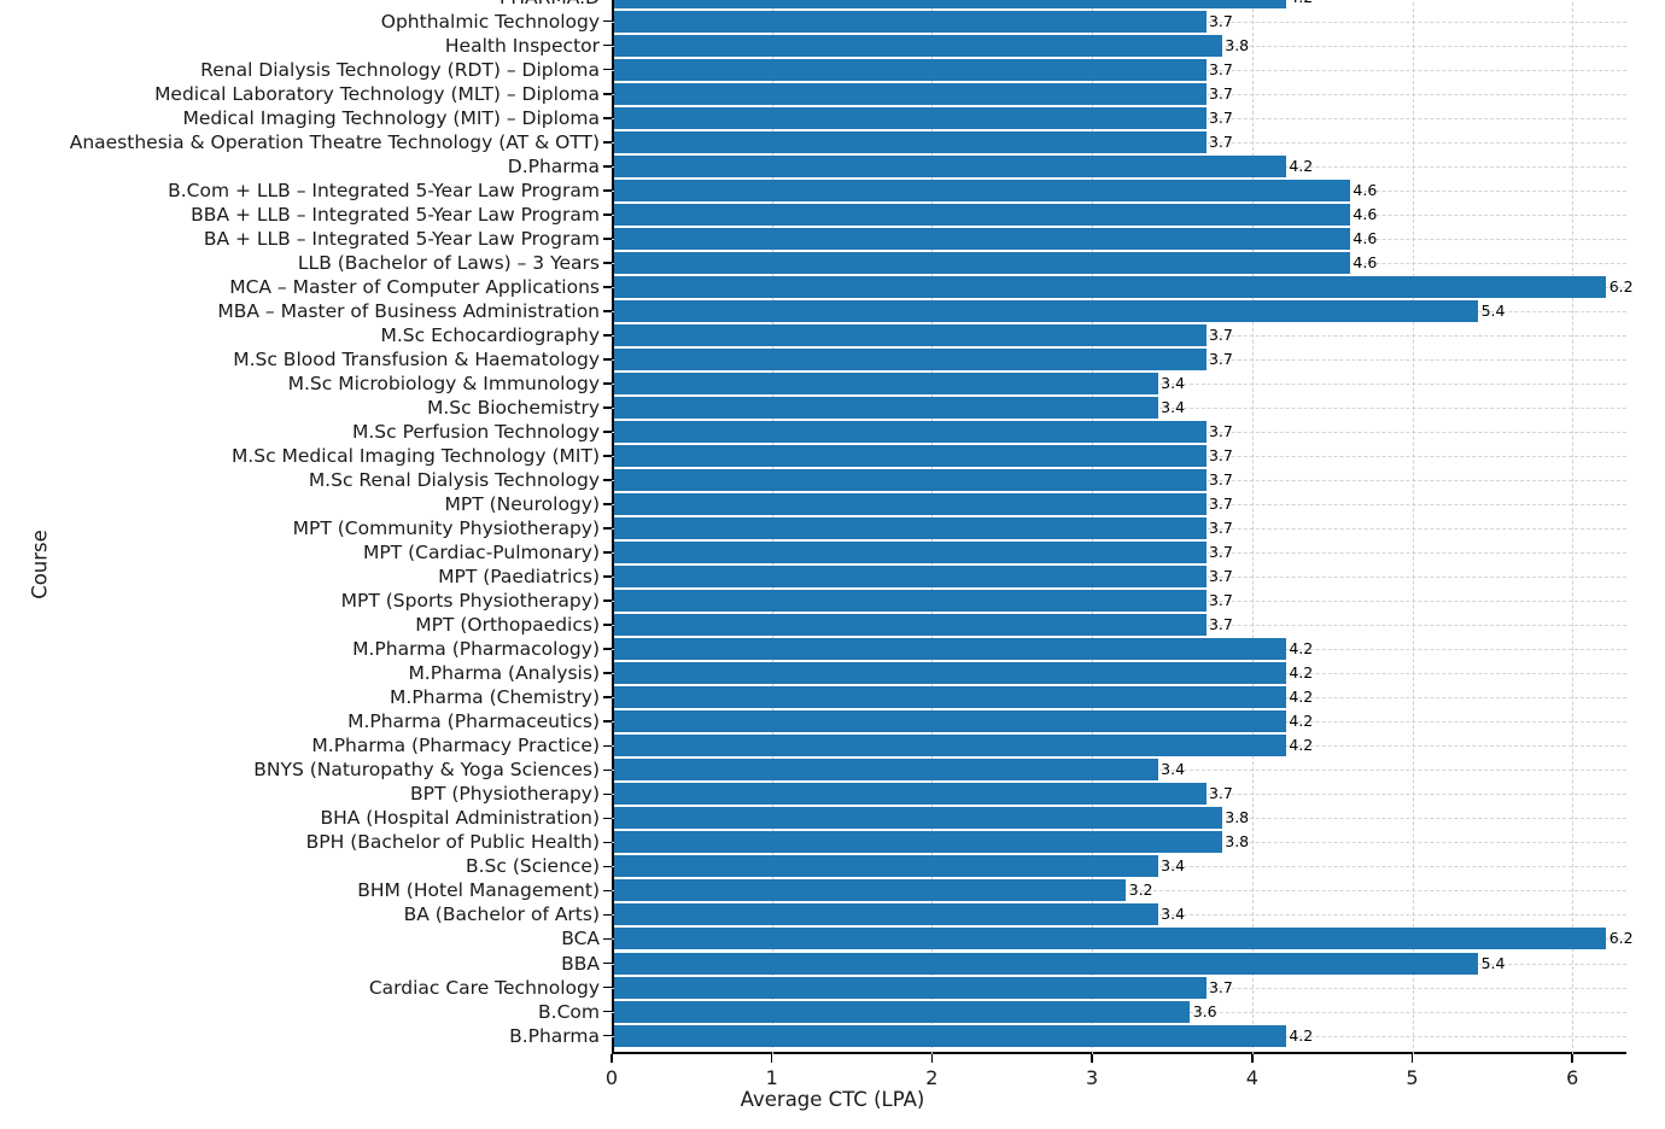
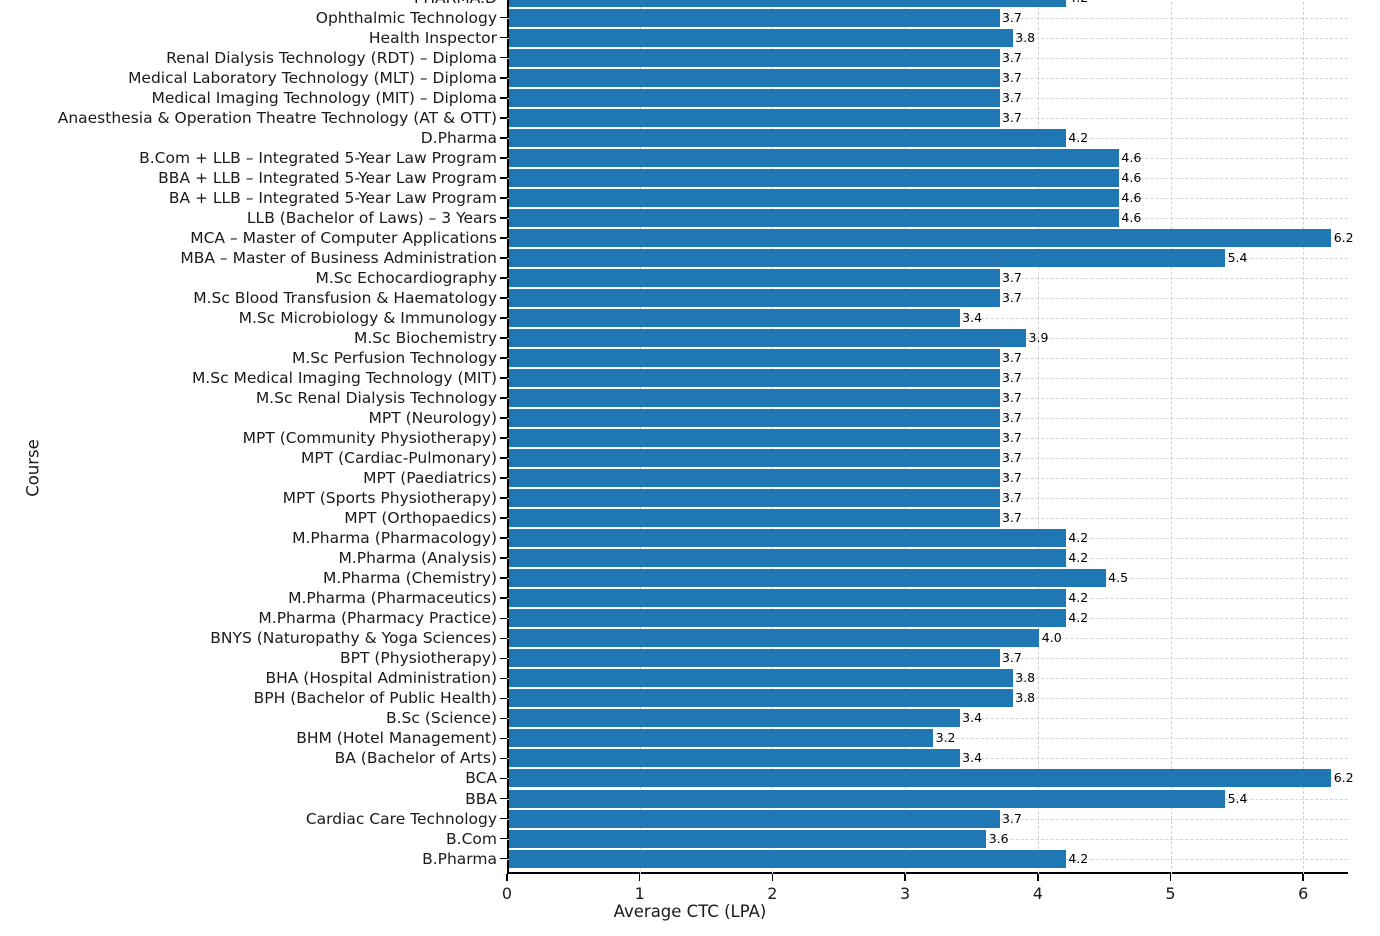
M.Sc Biochemistry: 3.4 -> 3.9
M.Pharma (Chemistry): 4.2 -> 4.5
BNYS (Naturopathy & Yoga Sciences): 3.4 -> 4.0
